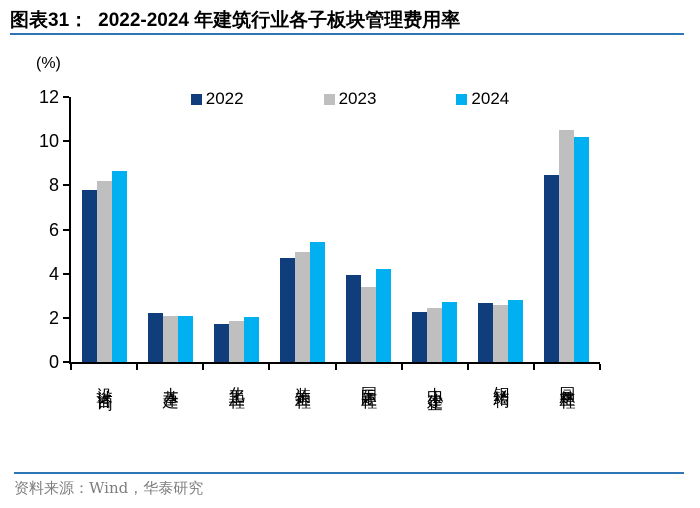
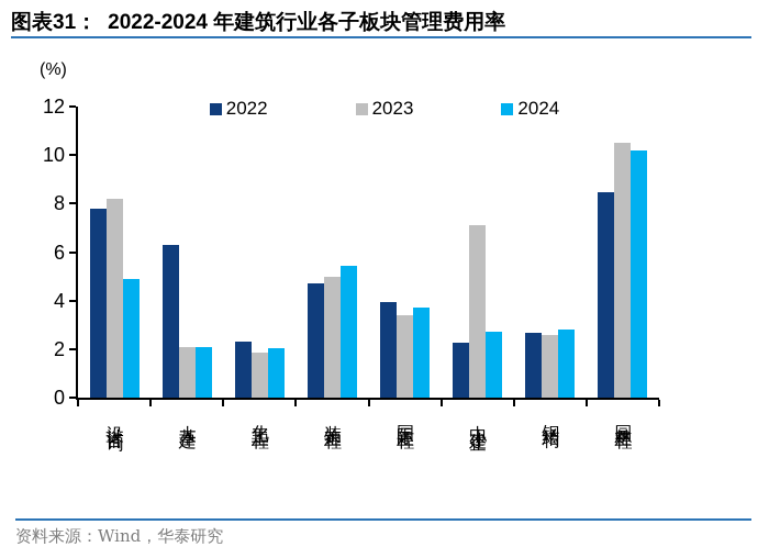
2024/设计咨询: 8.7 -> 4.9
2022/大基建: 2.2 -> 6.3
2022/化工工程: 1.7 -> 2.3
2024/国际工程: 4.2 -> 3.7
2023/中小建企: 2.5 -> 7.1
